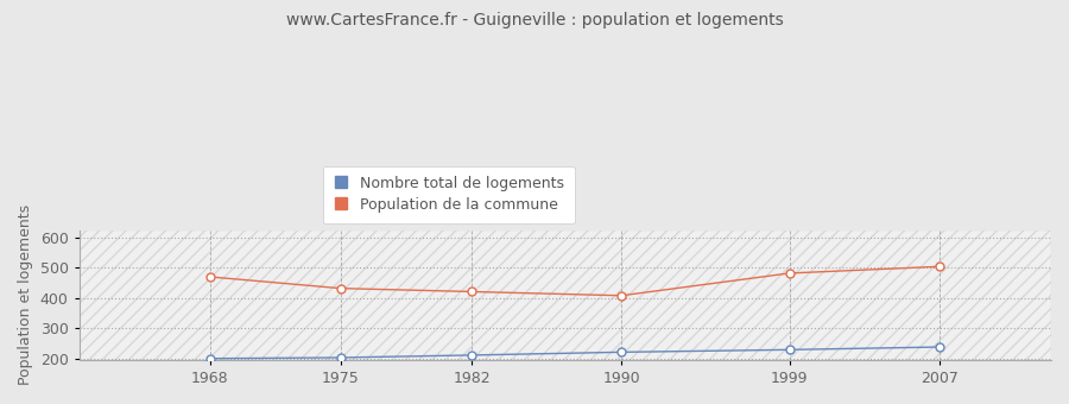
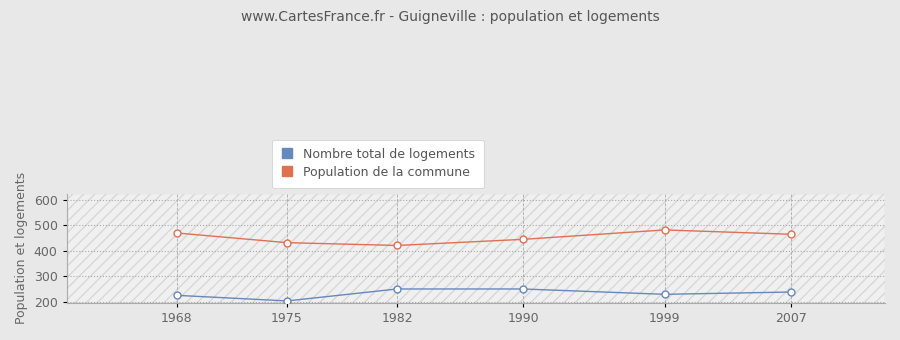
Nombre total de logements/1968: 200 -> 225
Nombre total de logements/1982: 211 -> 250
Nombre total de logements/1990: 221 -> 250
Population de la commune/1990: 408 -> 445
Population de la commune/2007: 504 -> 465
